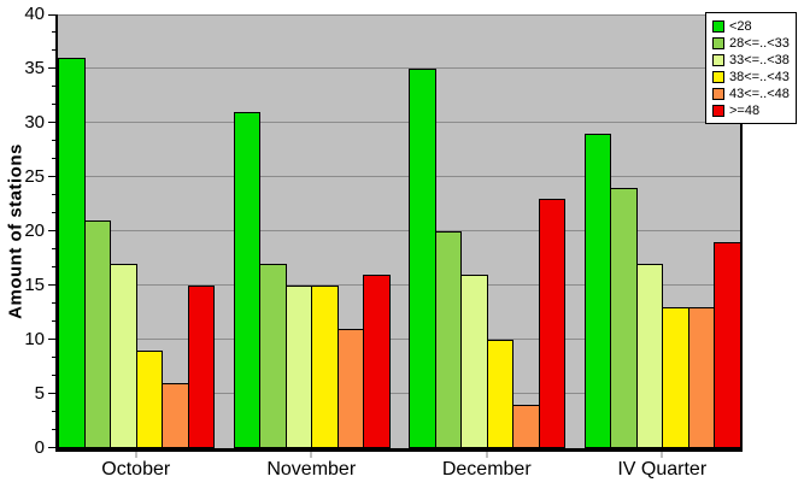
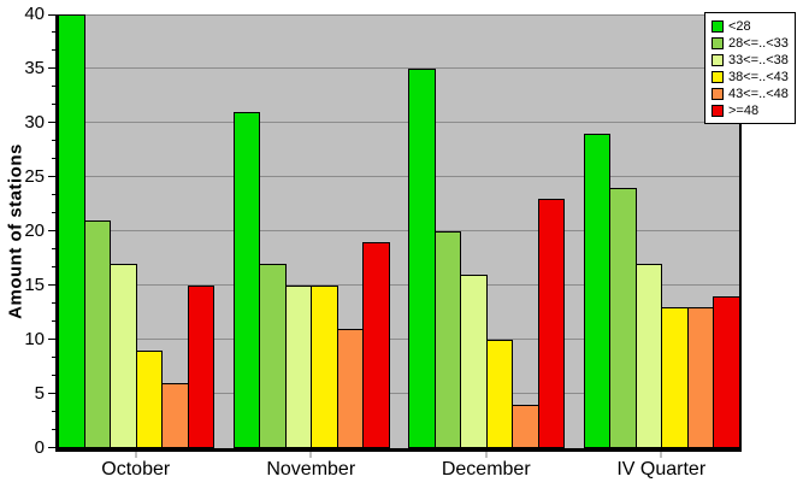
<28/October: 36 -> 40
>=48/November: 16 -> 19
>=48/IV Quarter: 19 -> 14
